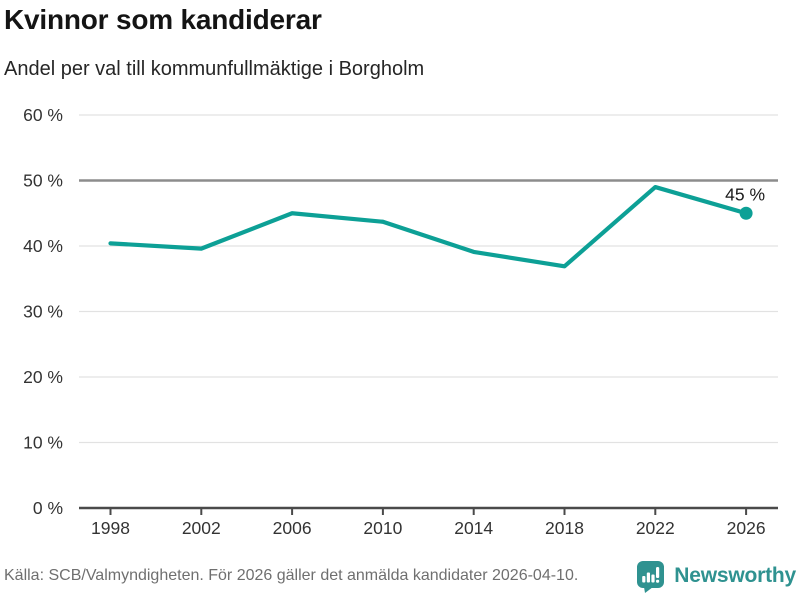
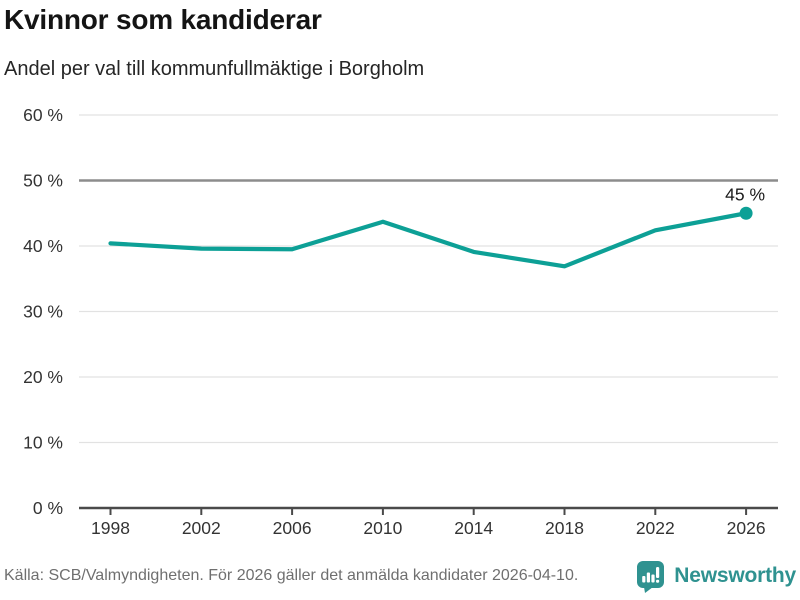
2006: 45% -> 40%
2022: 49% -> 42%
